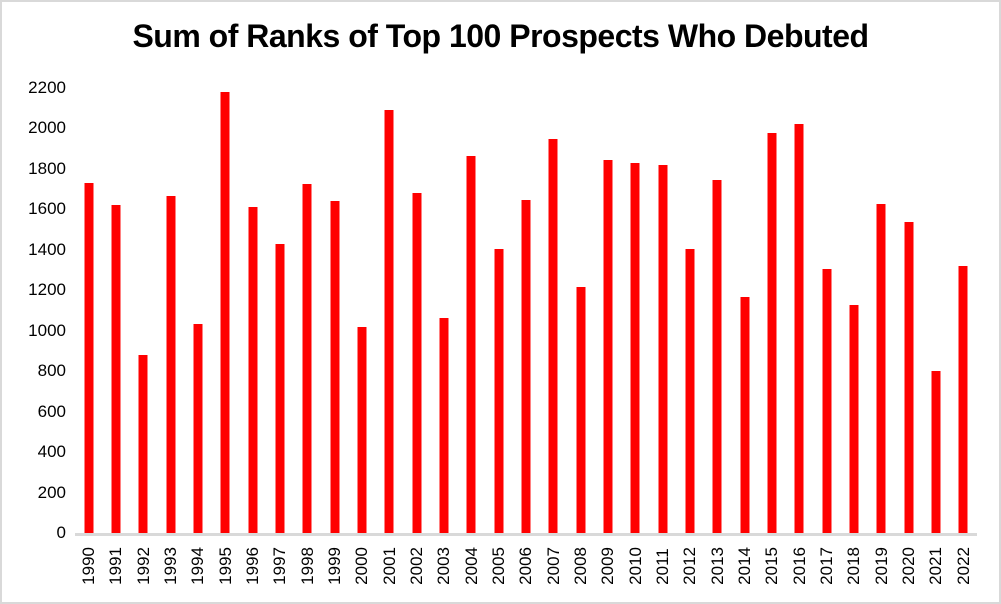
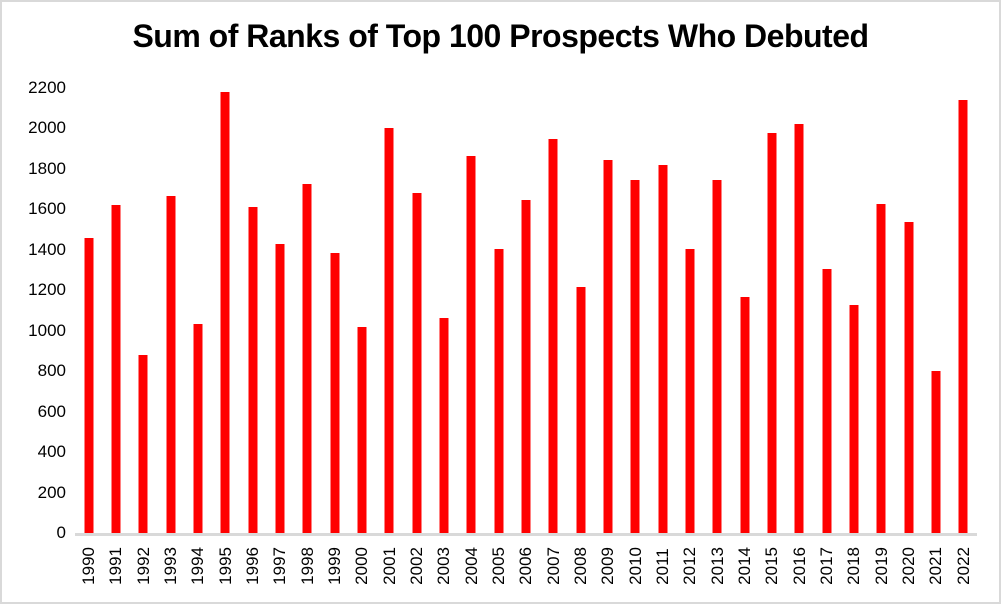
1990: 1730 -> 1460
1999: 1640 -> 1380
2001: 2090 -> 2000
2010: 1830 -> 1740
2022: 1320 -> 2140
